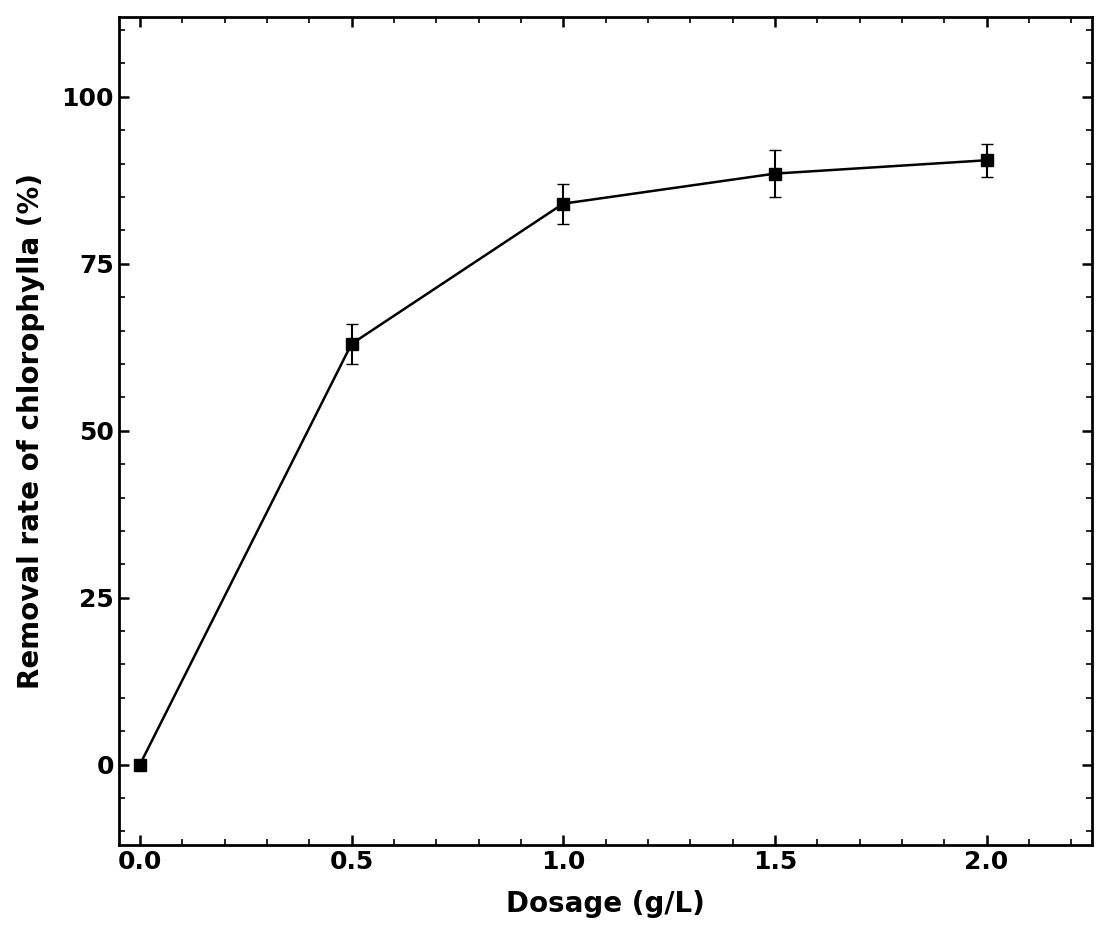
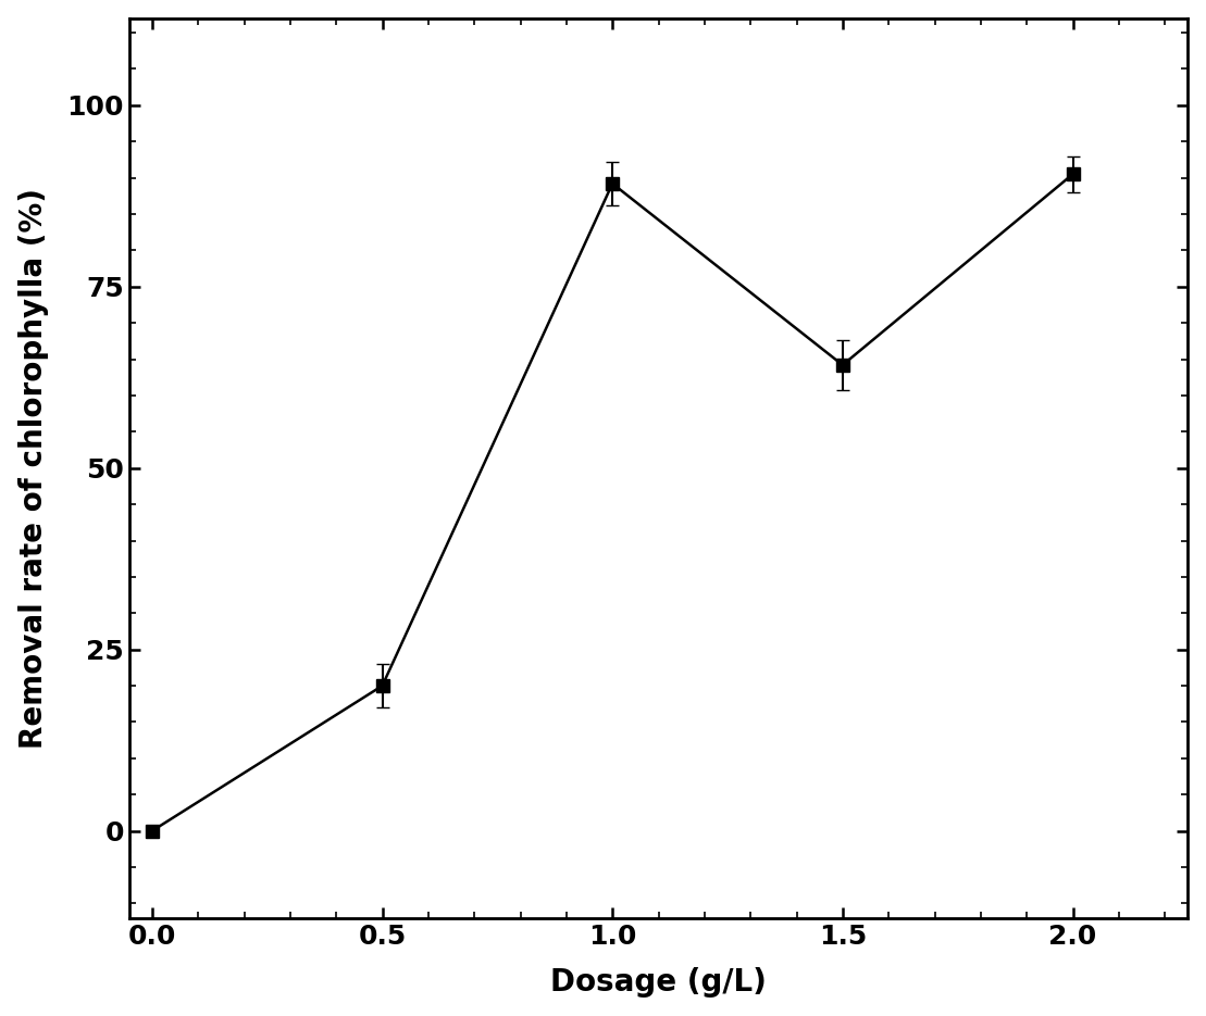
0.5: 63.0 -> 20.0
1.0: 84.0 -> 89.2
1.5: 88.5 -> 64.2
